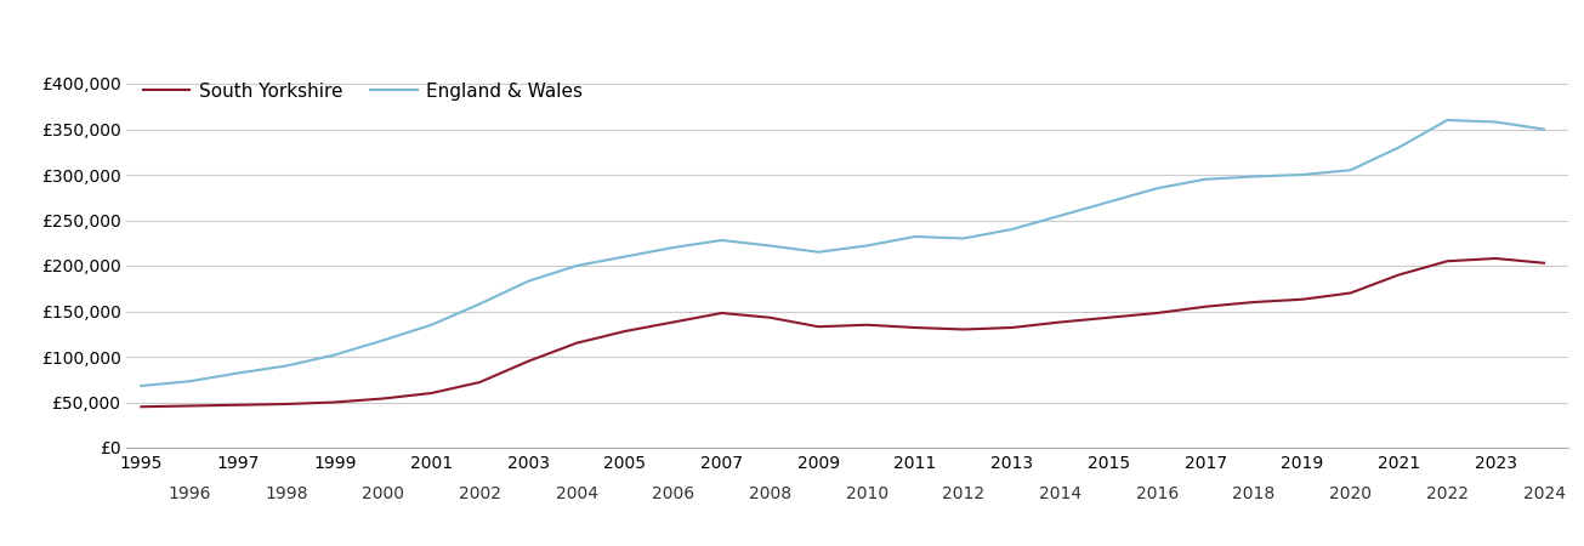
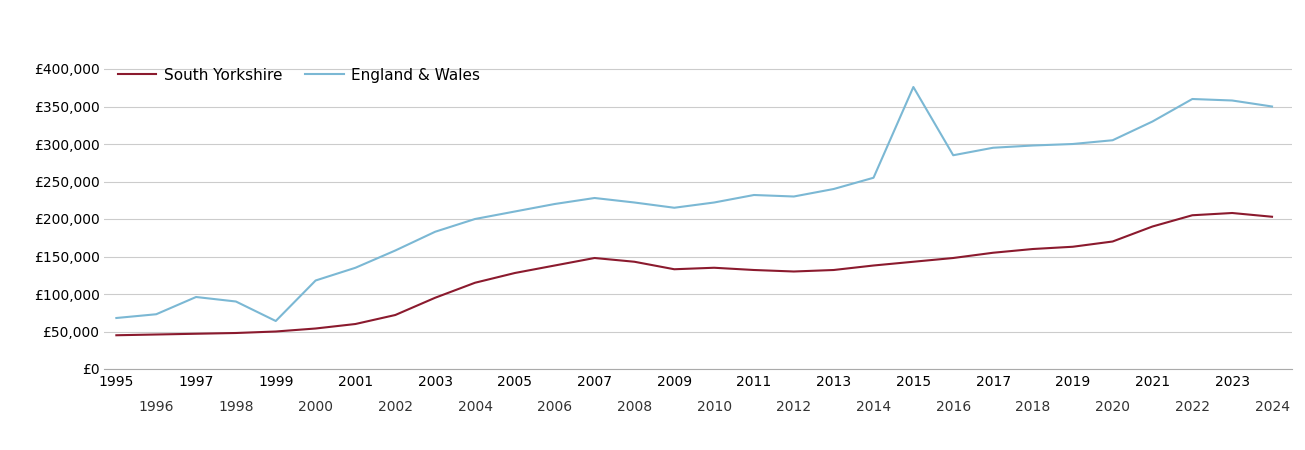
England & Wales/1997: £82,000 -> £96,000
England & Wales/1999: £102,000 -> £64,000
England & Wales/2015: £270,000 -> £376,000
